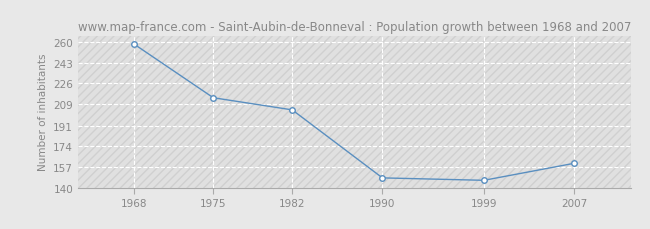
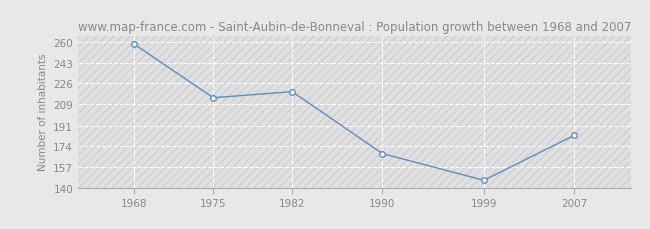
1982: 204 -> 219
1990: 148 -> 168
2007: 160 -> 183
